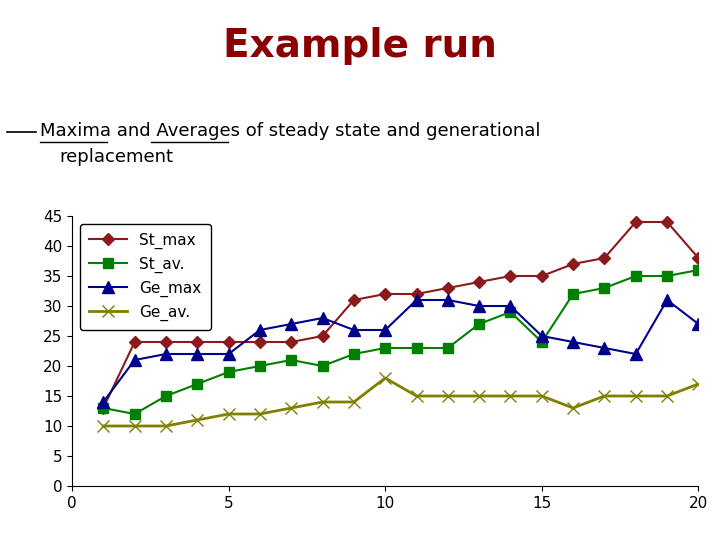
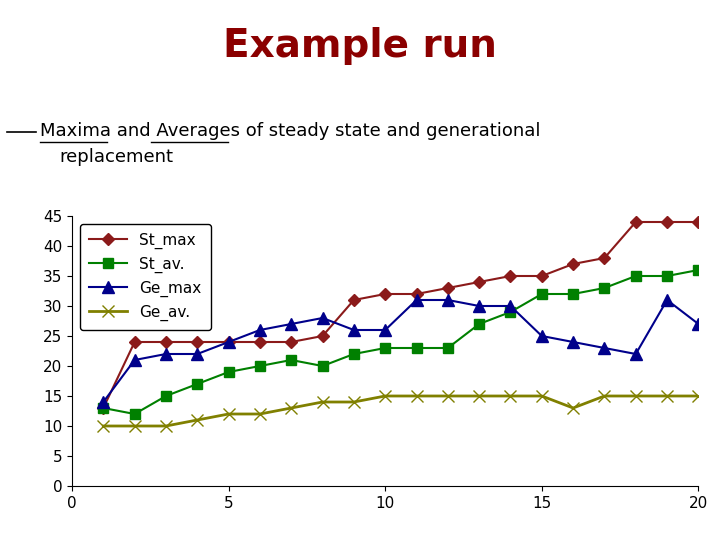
Ge_max/5: 22 -> 24
Ge_av./10: 18 -> 15
St_av./15: 24 -> 32
St_max/20: 38 -> 44
Ge_av./20: 17 -> 15
